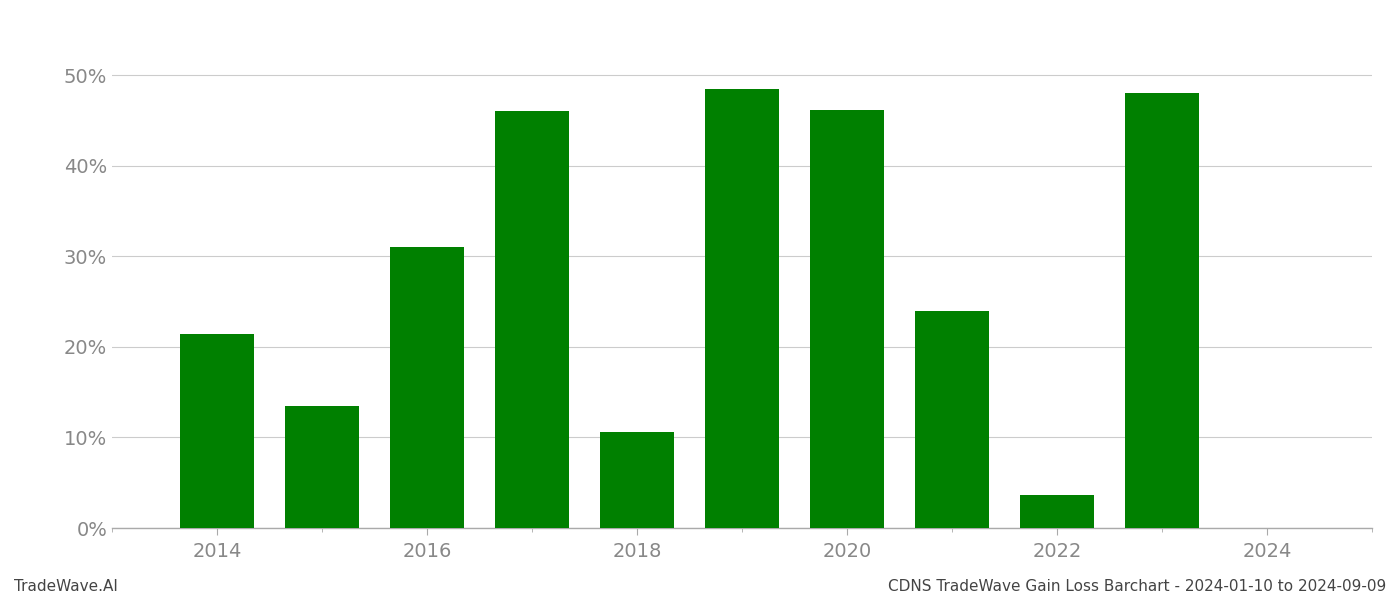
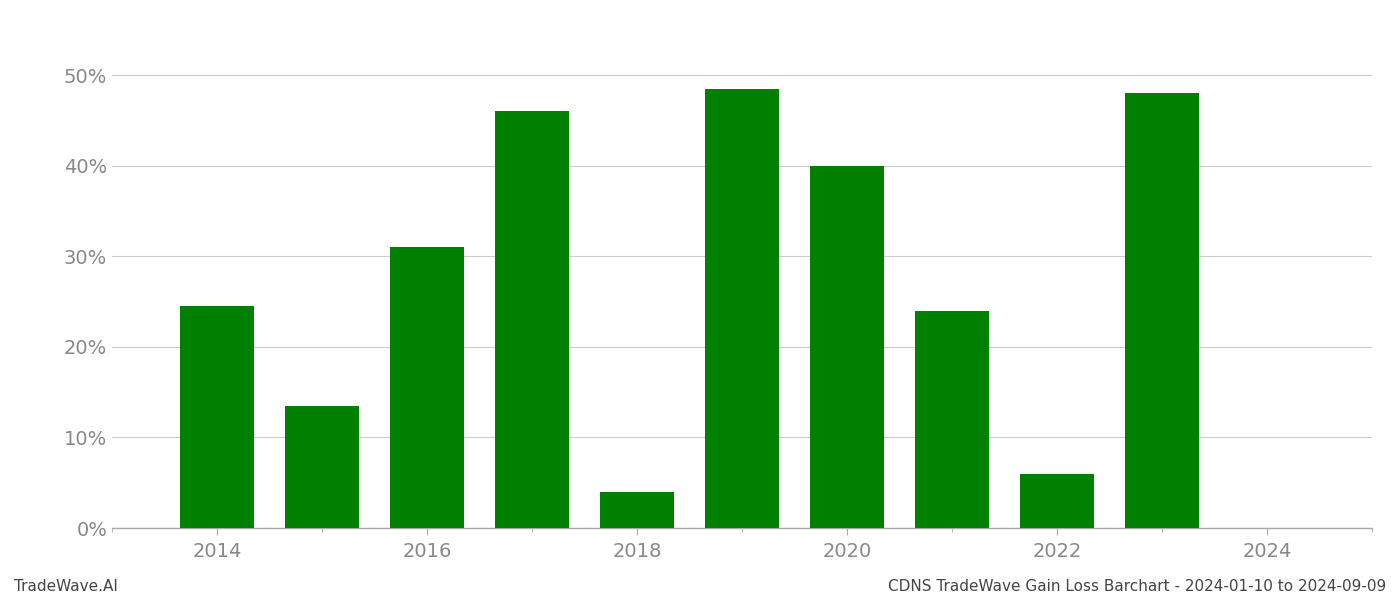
2014: 21.4% -> 24.5%
2018: 10.6% -> 4.0%
2020: 46.2% -> 40.0%
2022: 3.6% -> 6.0%
